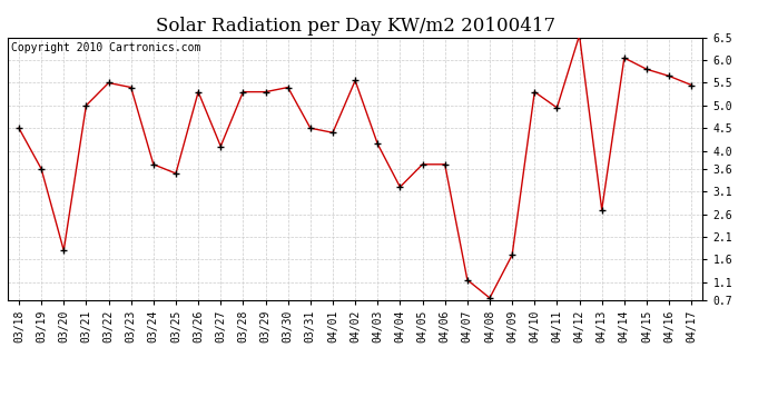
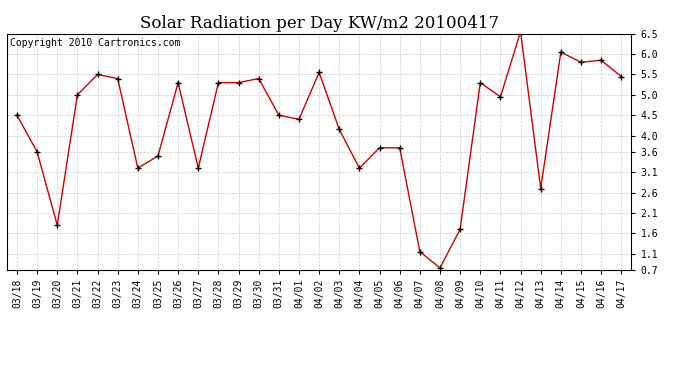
03/24: 3.70 -> 3.20
03/27: 4.10 -> 3.20
04/16: 5.65 -> 5.85
